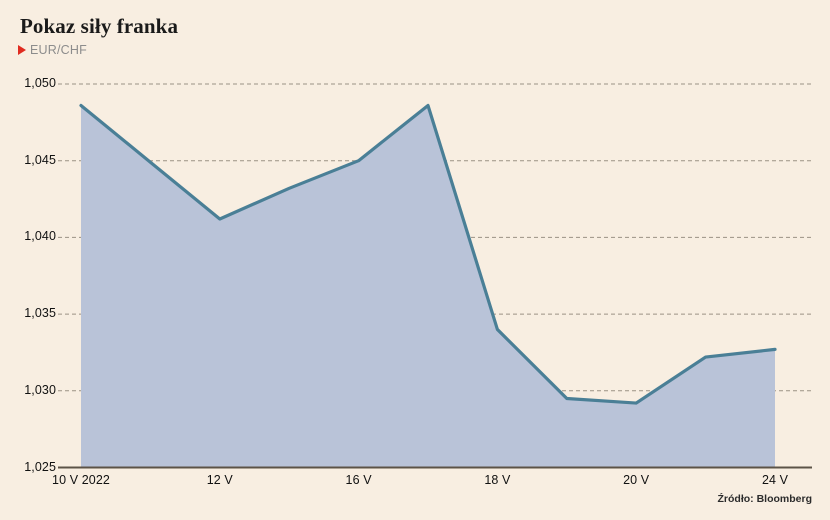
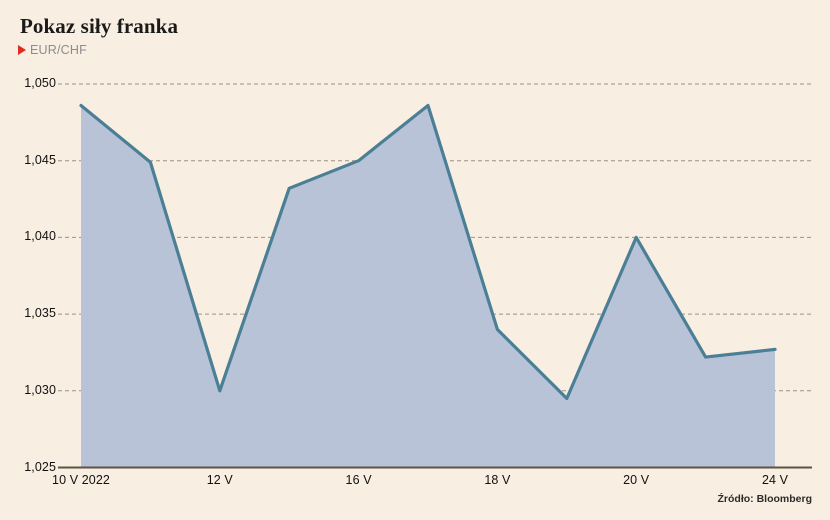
12 V: 1,04 -> 1,03
20 V: 1,03 -> 1,04
